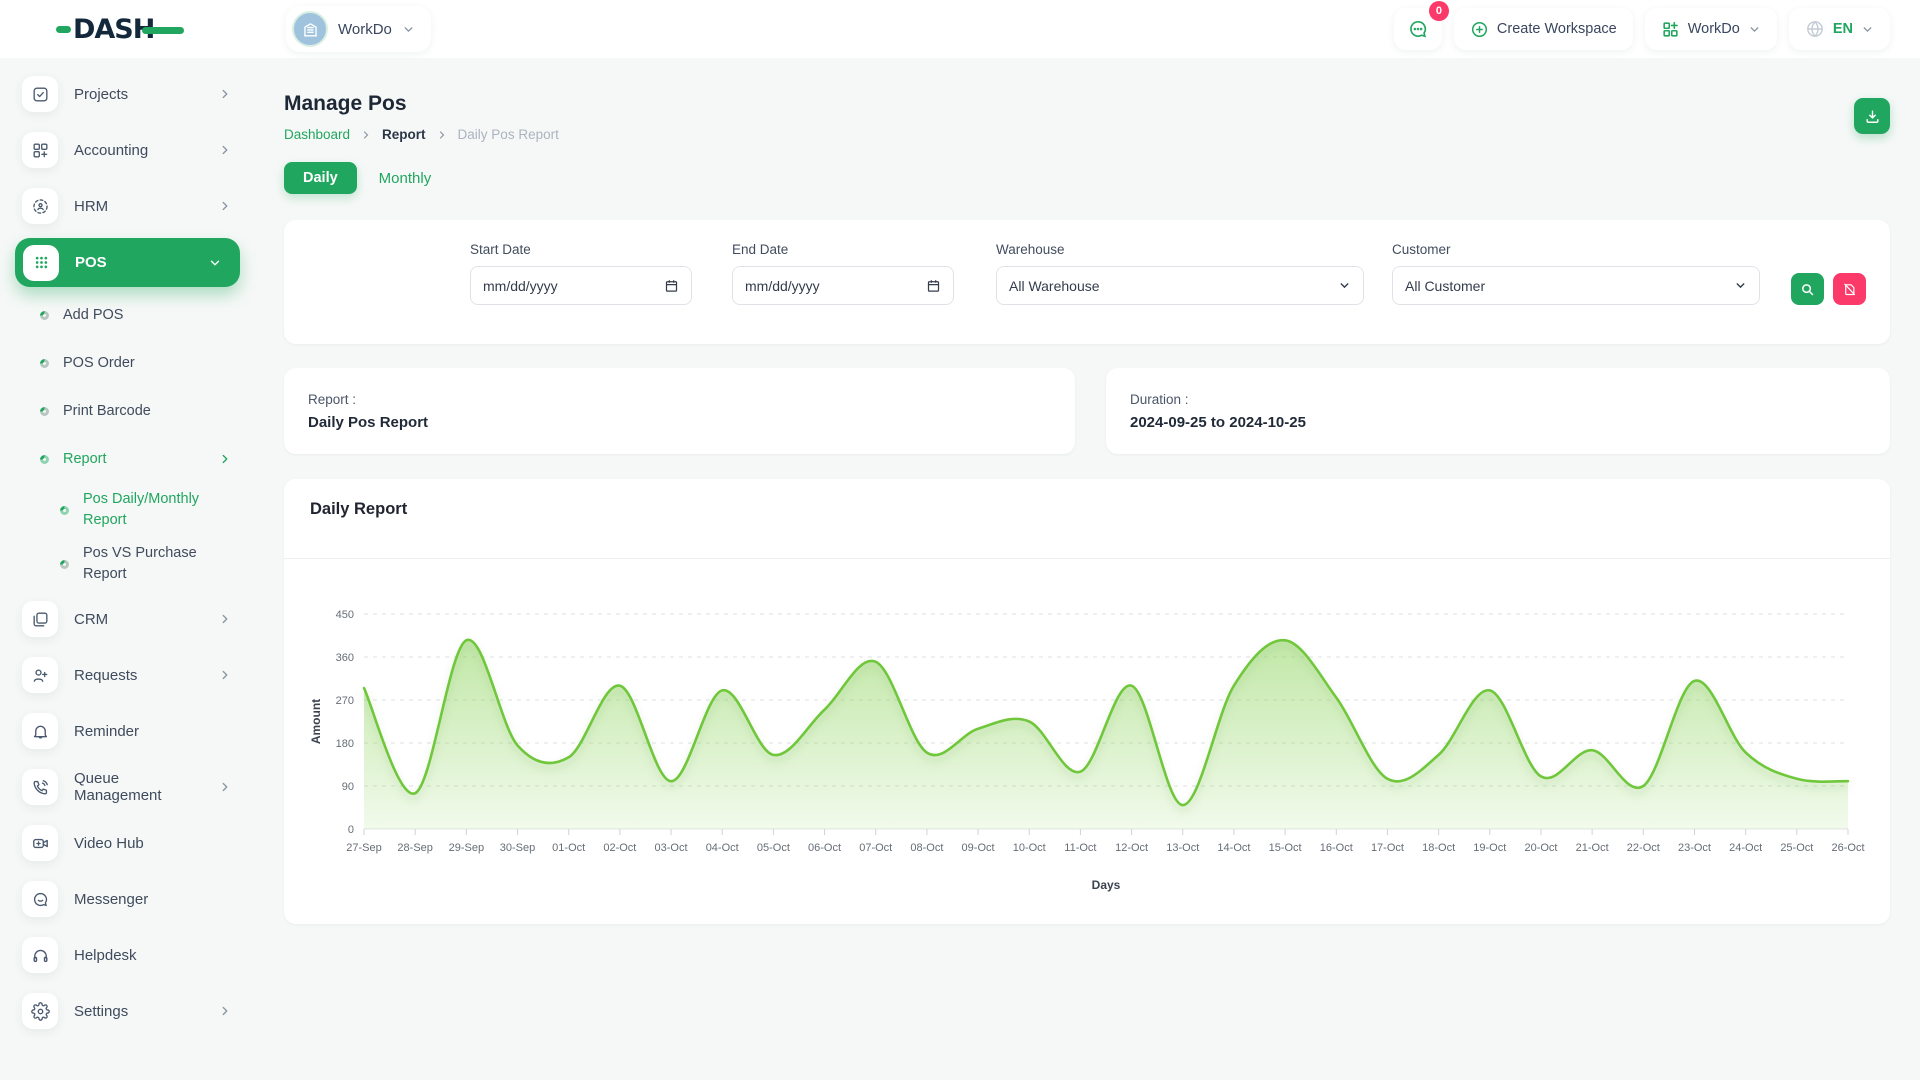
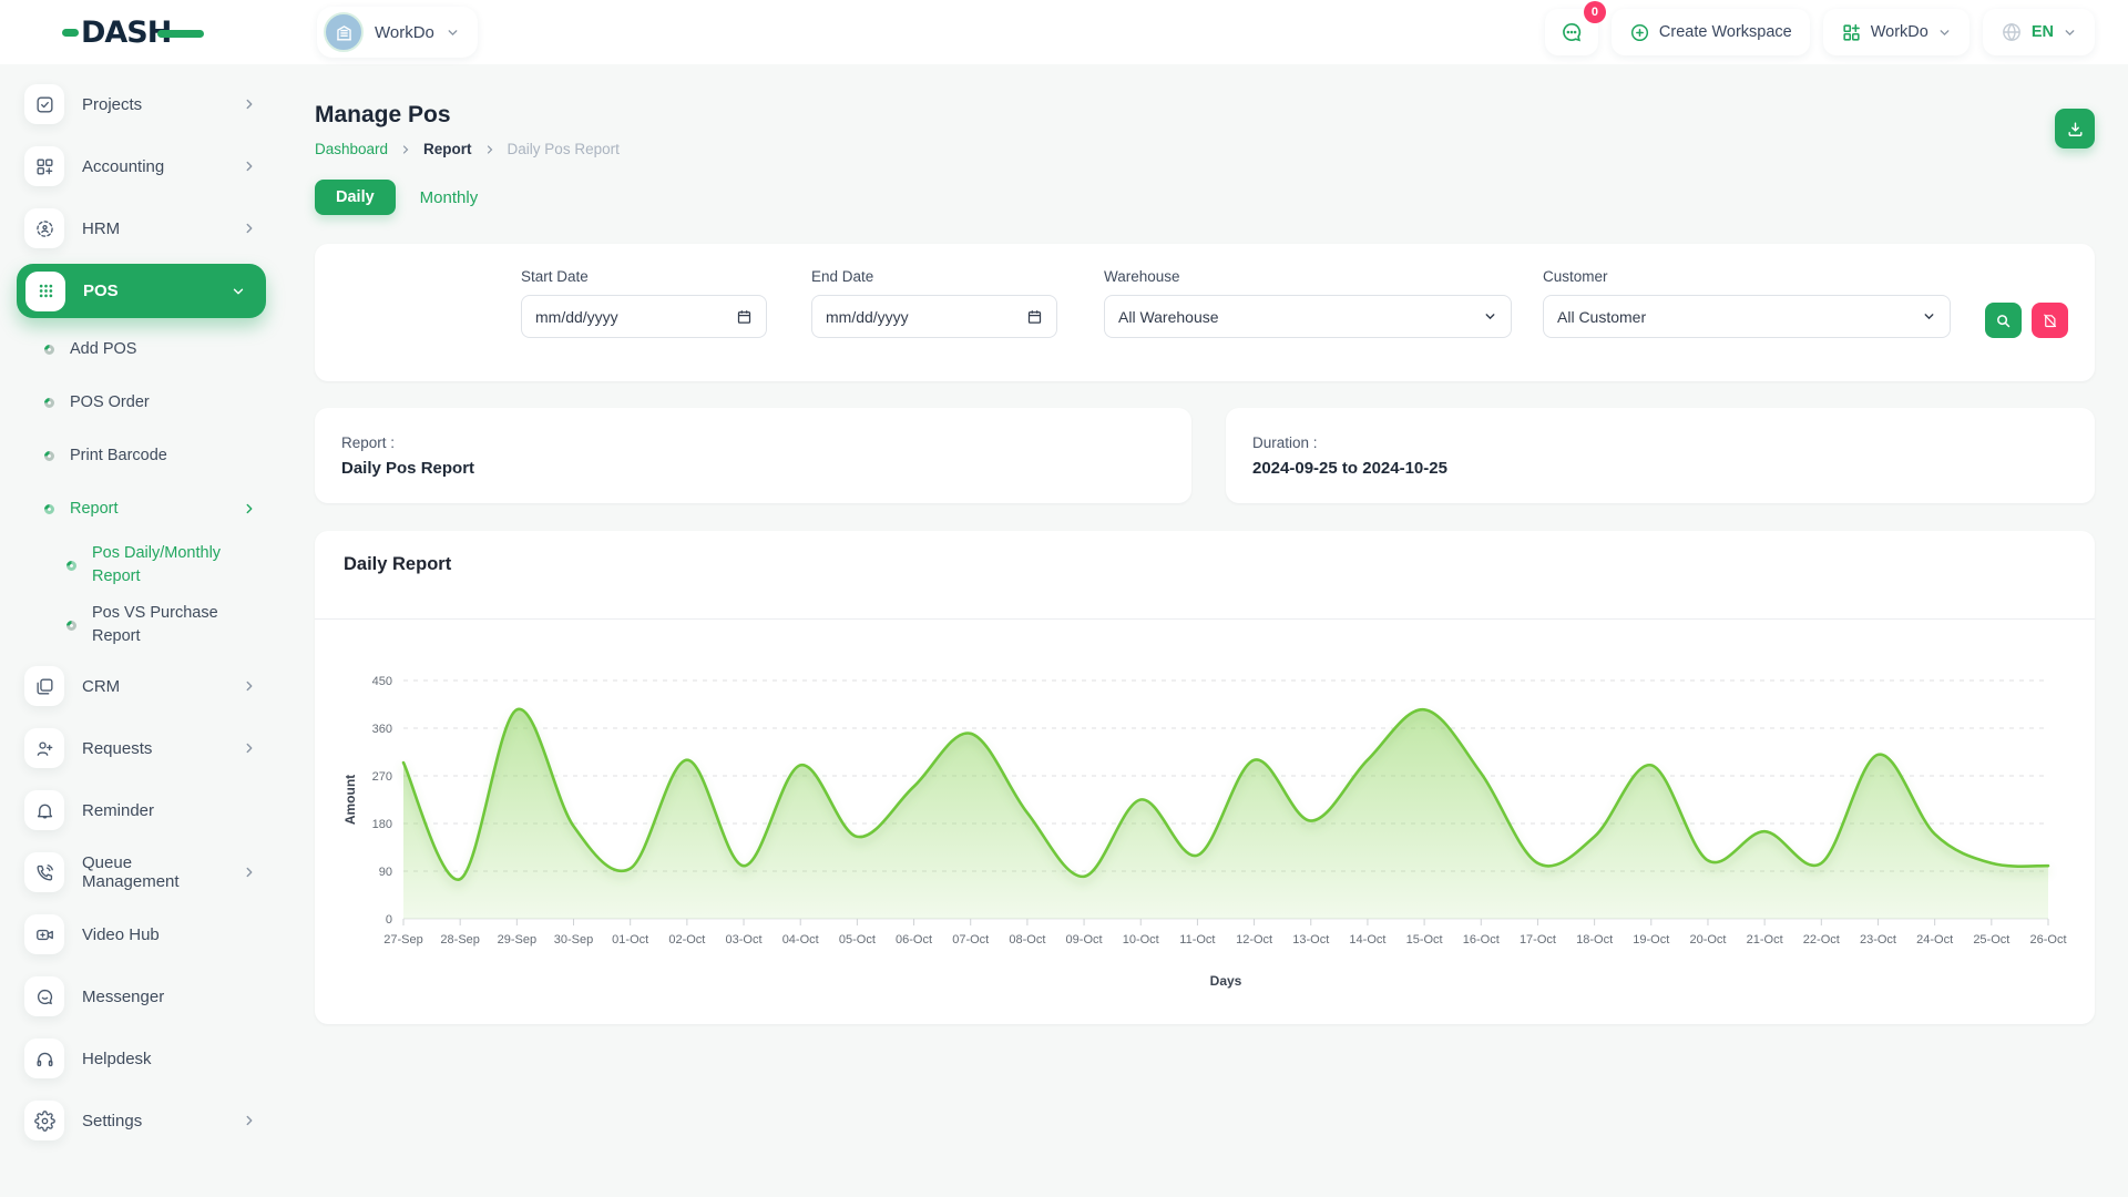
01-Oct: 150 -> 100
08-Oct: 160 -> 200
09-Oct: 210 -> 80
13-Oct: 50 -> 180
22-Oct: 90 -> 100
